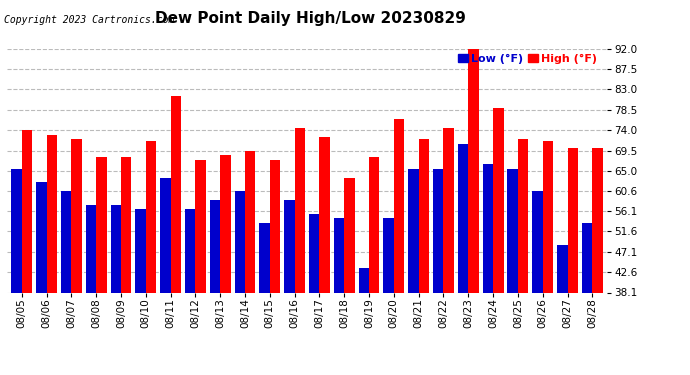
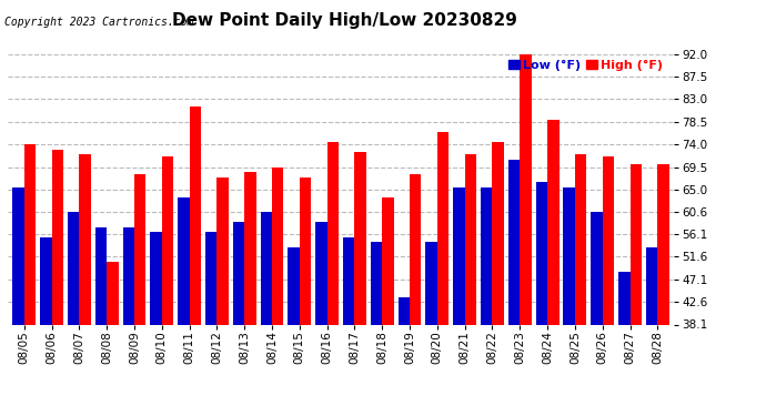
Low (°F)/08/06: 62.5 -> 55.5
High (°F)/08/08: 68.0 -> 50.5
